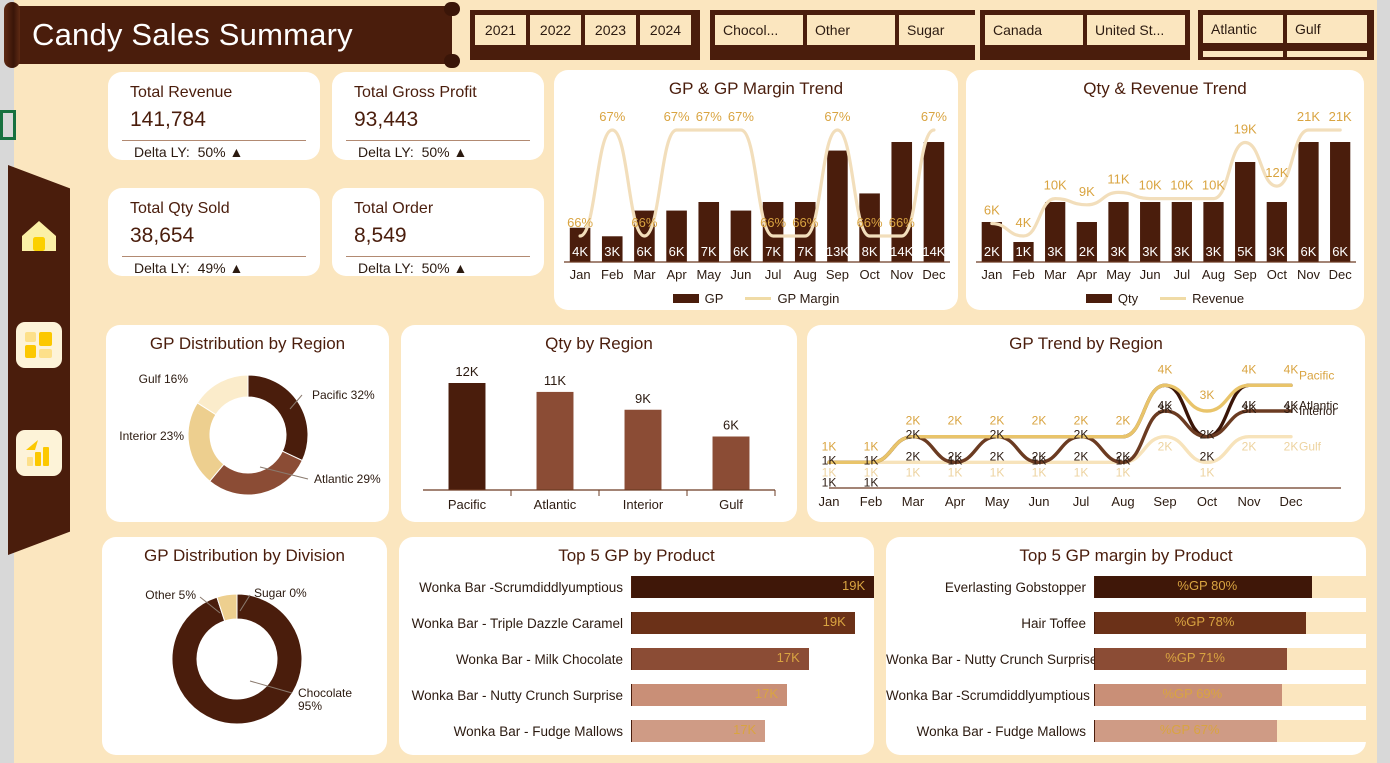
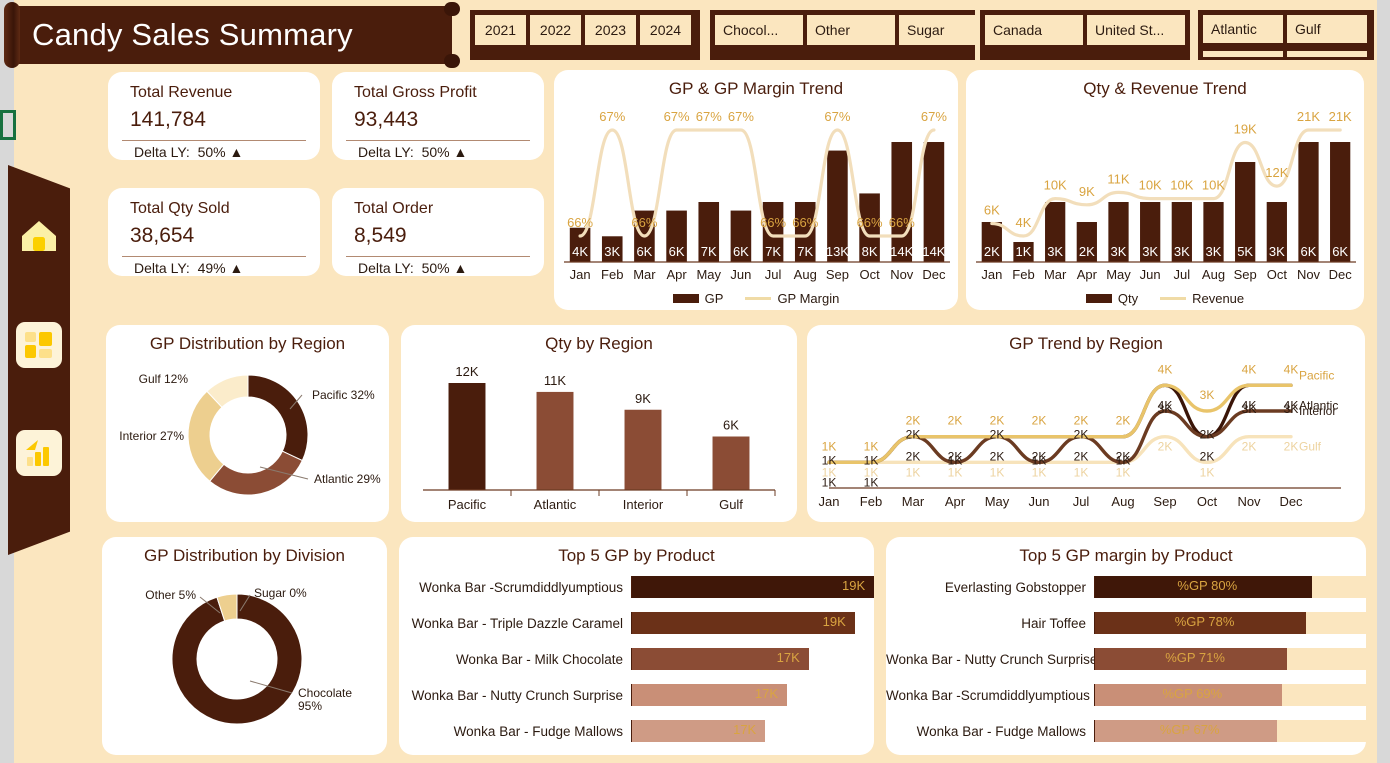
GP Distribution by Region/Interior: 23% -> 27%
GP Distribution by Region/Gulf: 16% -> 12%
